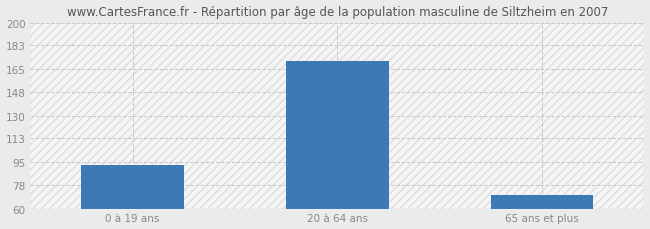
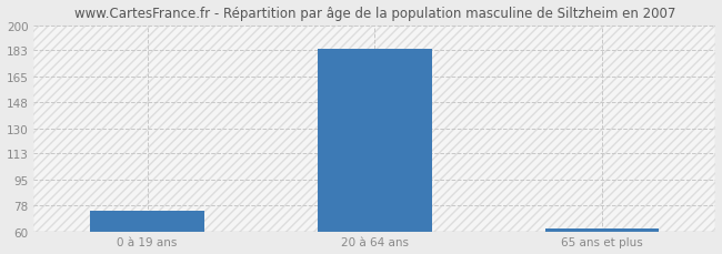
0 à 19 ans: 93 -> 74
20 à 64 ans: 171 -> 184
65 ans et plus: 70 -> 62
